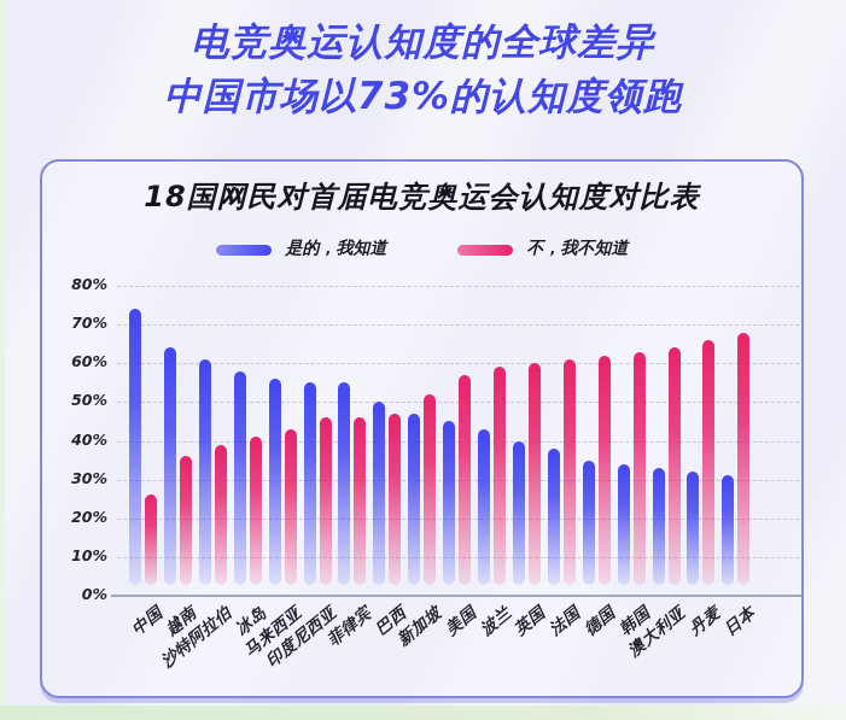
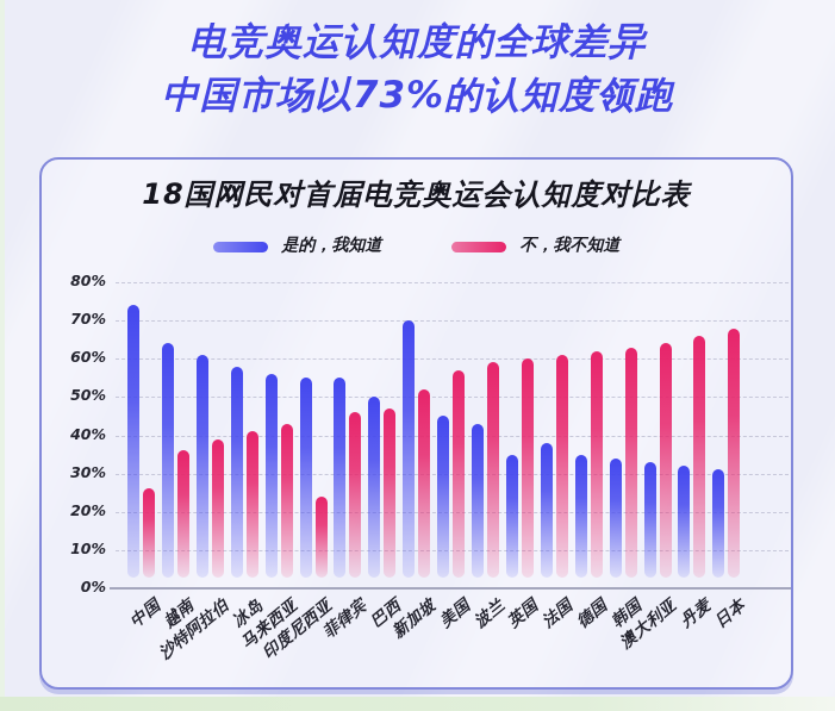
不，我不知道/印度尼西亚: 46% -> 24%
是的，我知道/新加坡: 47% -> 70%
是的，我知道/英国: 40% -> 35%
